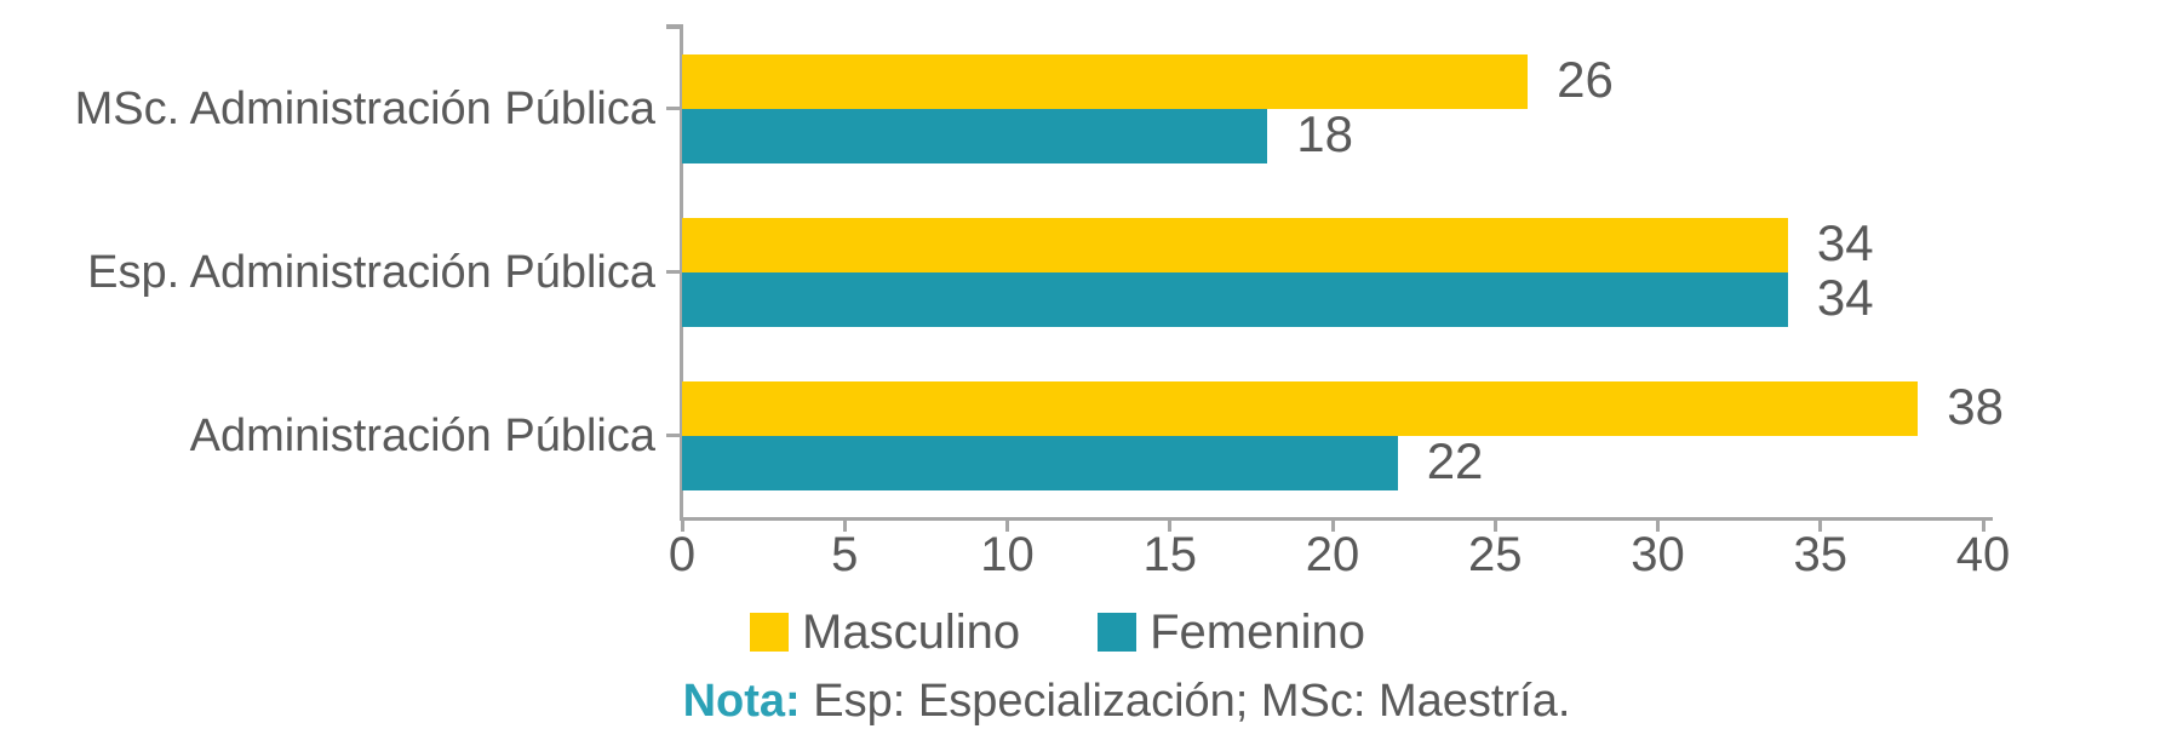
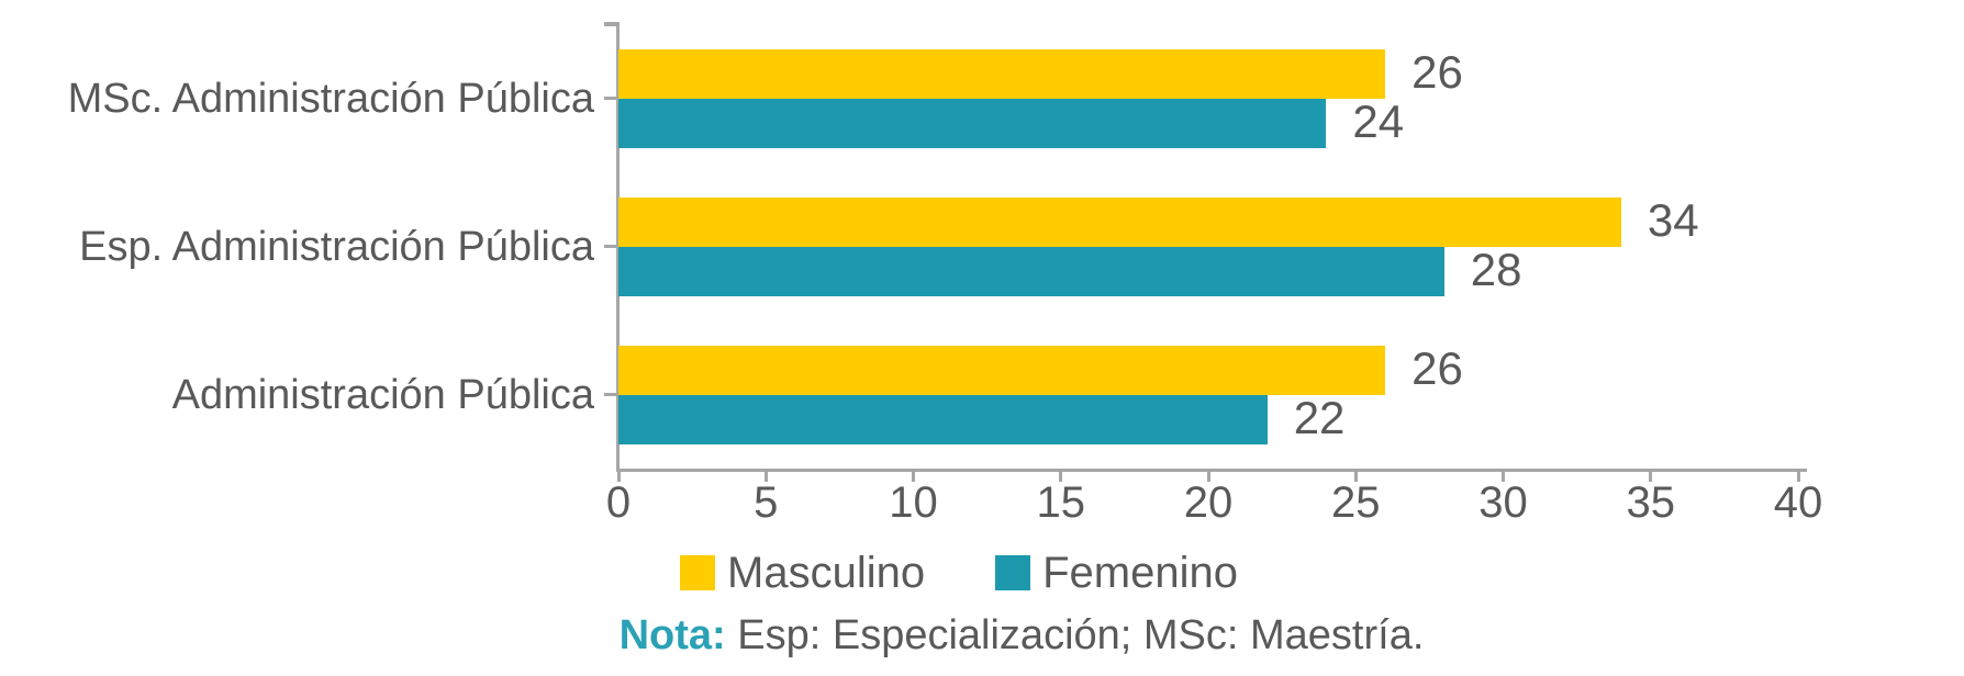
Femenino/MSc. Administración Pública: 18 -> 24
Femenino/Esp. Administración Pública: 34 -> 28
Masculino/Administración Pública: 38 -> 26
